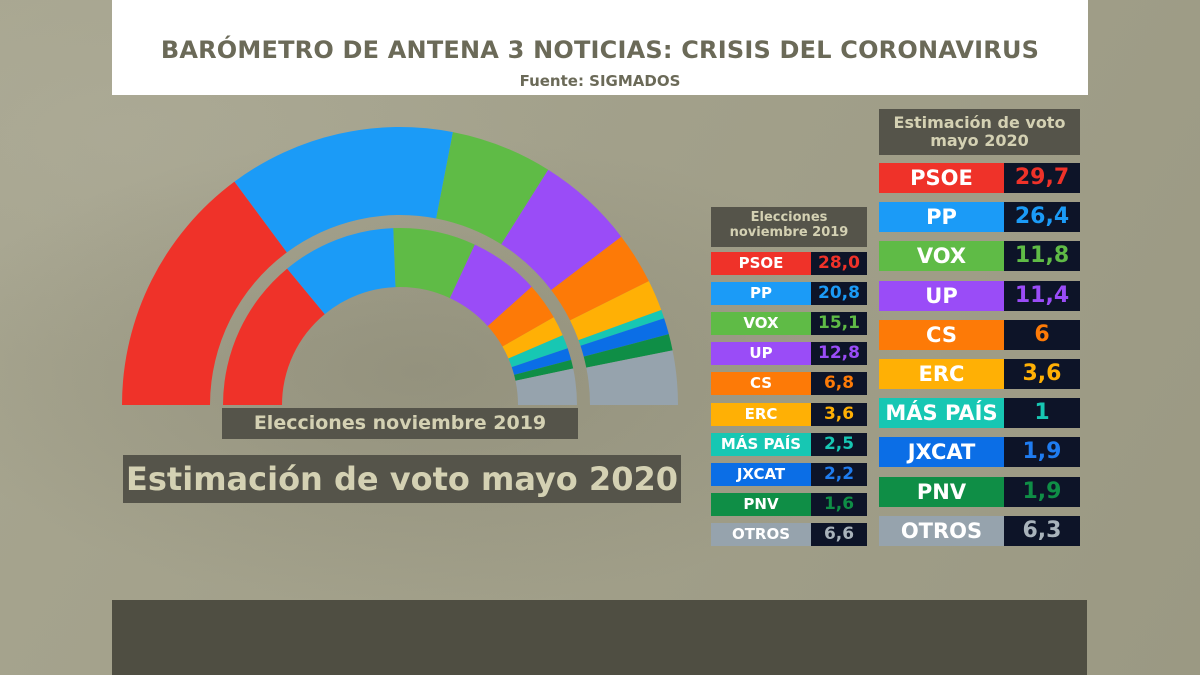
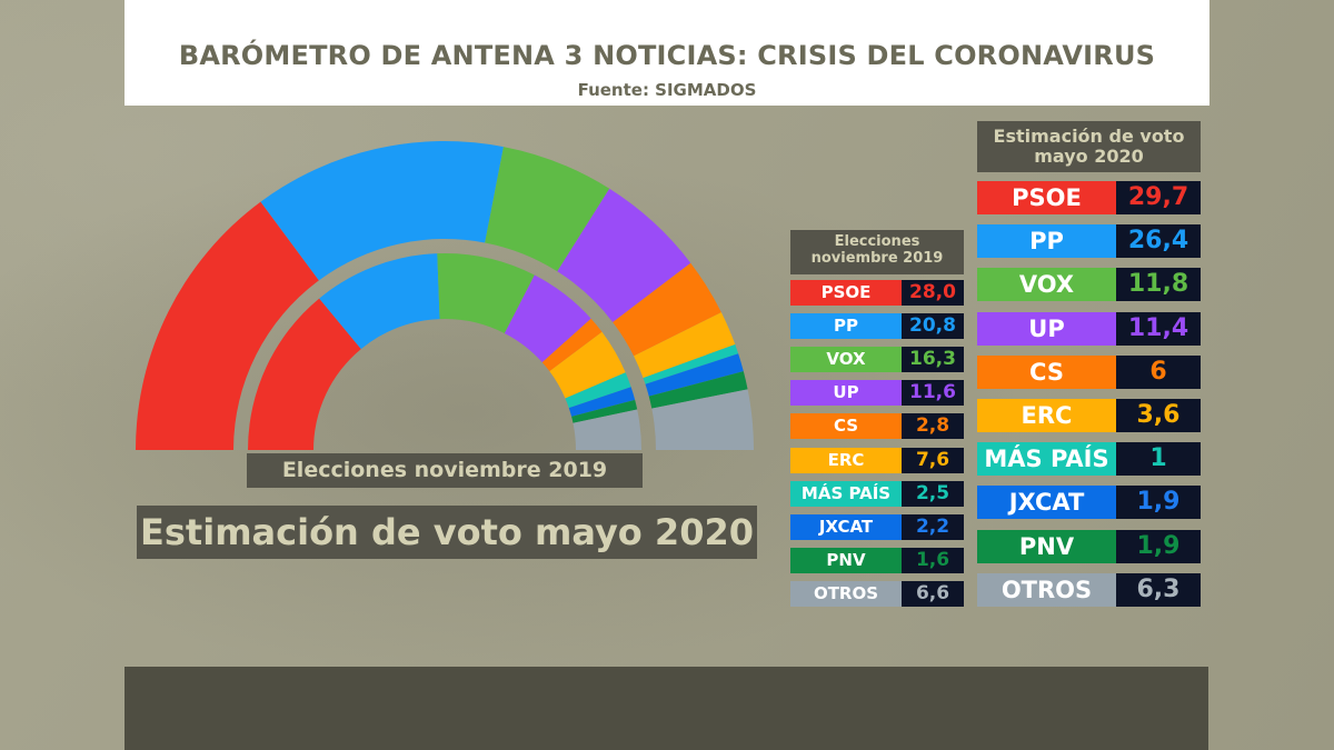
Elecciones noviembre 2019/VOX: 15,1 -> 16,3
Elecciones noviembre 2019/UP: 12,8 -> 11,6
Elecciones noviembre 2019/CS: 6,8 -> 2,8
Elecciones noviembre 2019/ERC: 3,6 -> 7,6
